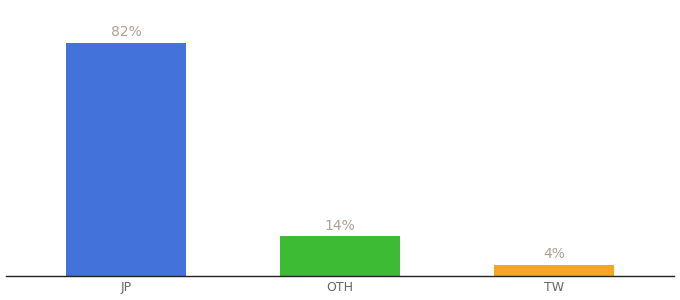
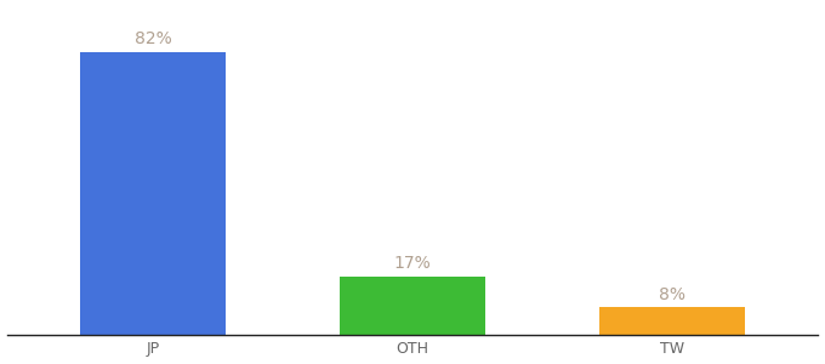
OTH: 14% -> 17%
TW: 4% -> 8%
